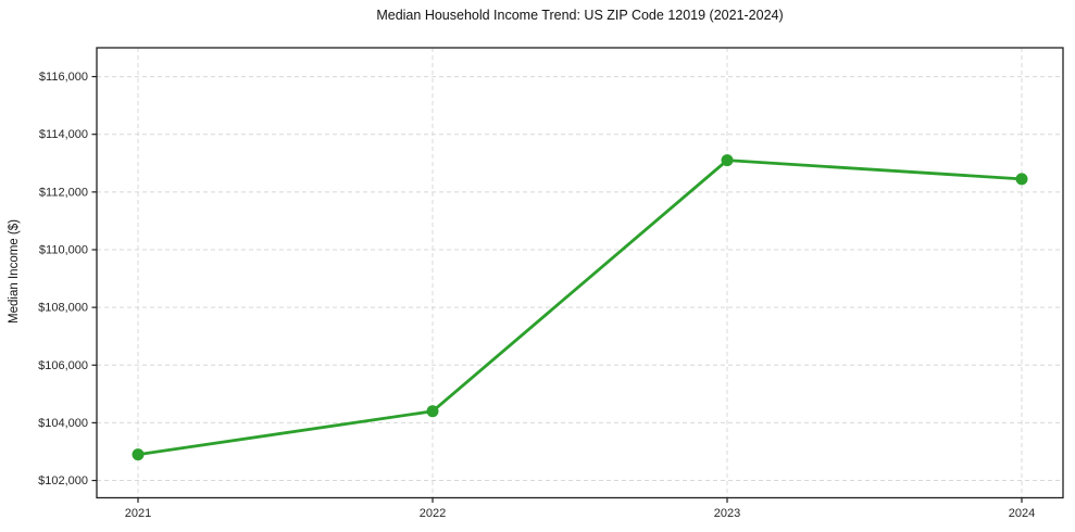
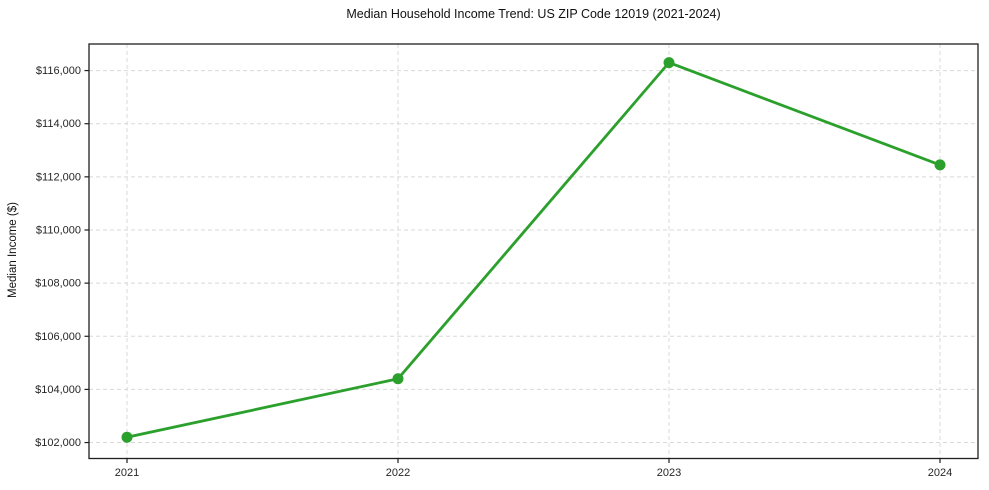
2021: $102900 -> $102200
2023: $113100 -> $116300
